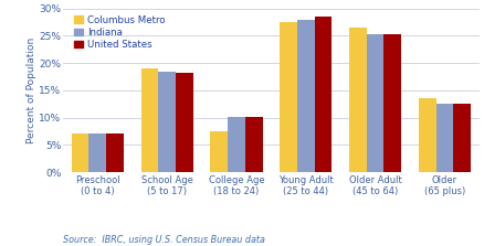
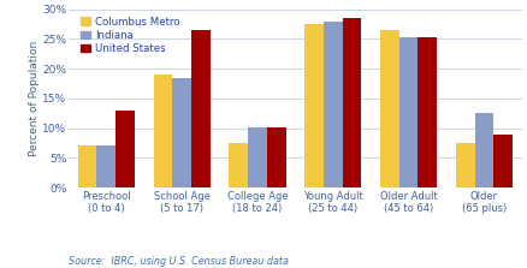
United States/Preschool (0 to 4): 7.0% -> 13.0%
United States/School Age (5 to 17): 18.2% -> 26.5%
Columbus Metro/Older (65 plus): 13.5% -> 7.5%
United States/Older (65 plus): 12.5% -> 9.0%
